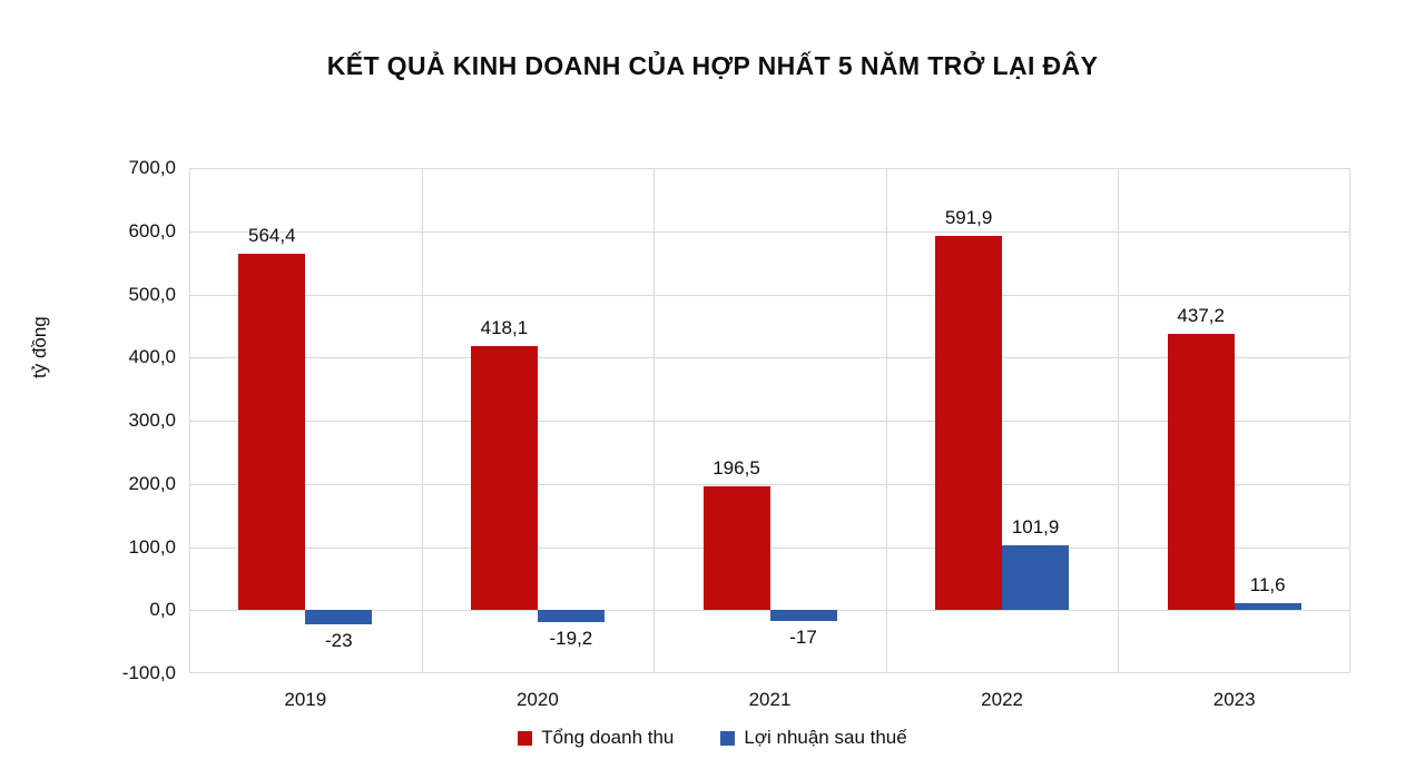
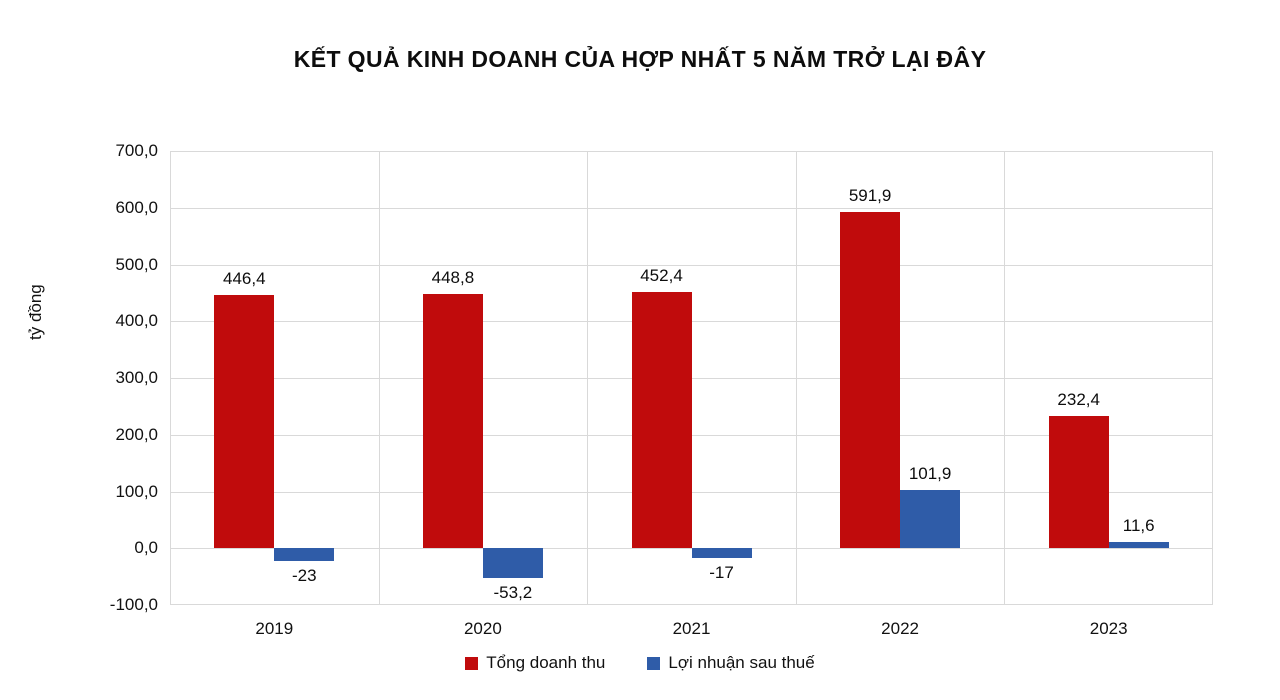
Tổng doanh thu/2019: 564,4 -> 446,4
Tổng doanh thu/2020: 418,1 -> 448,8
Lợi nhuận sau thuế/2020: -19,2 -> -53,2
Tổng doanh thu/2021: 196,5 -> 452,4
Tổng doanh thu/2023: 437,2 -> 232,4
